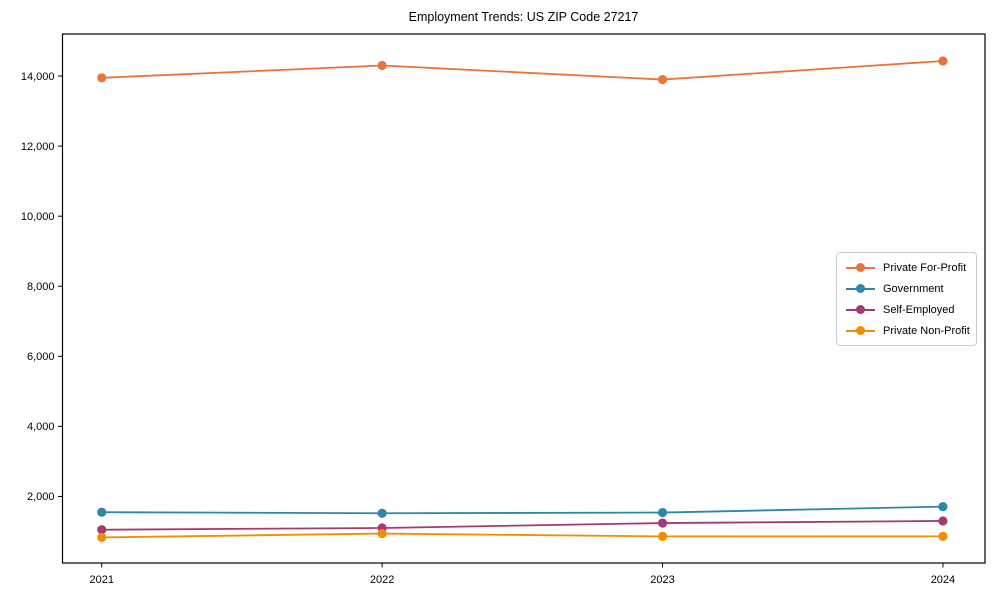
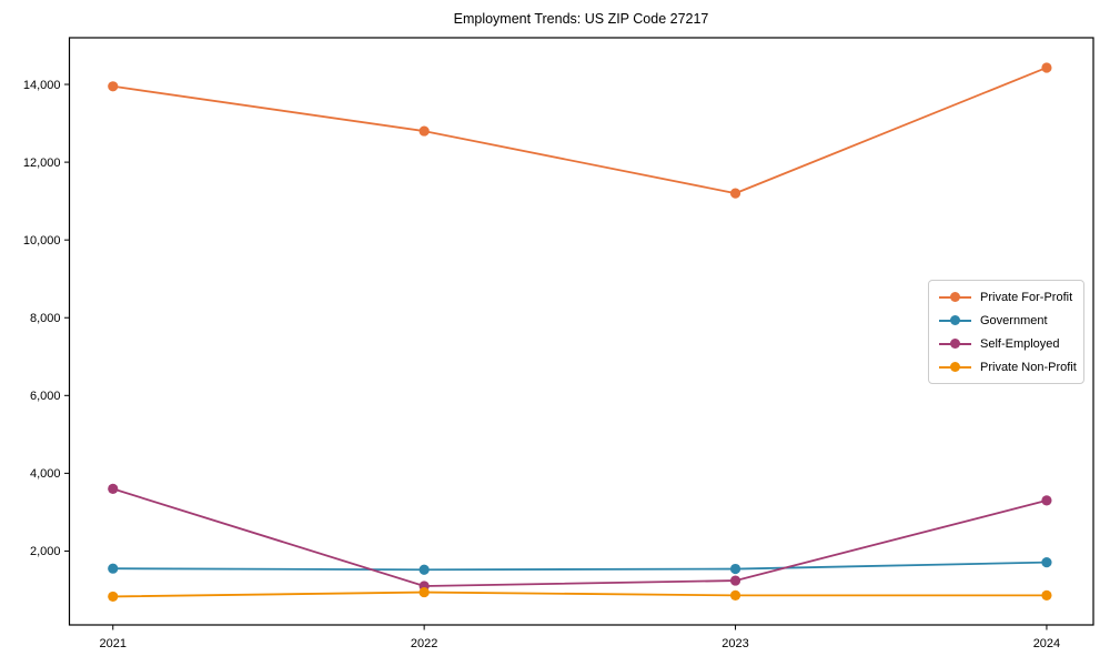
Self-Employed/2021: 1000 -> 3600
Private For-Profit/2022: 14300 -> 12800
Private For-Profit/2023: 13900 -> 11200
Self-Employed/2024: 1300 -> 3300
